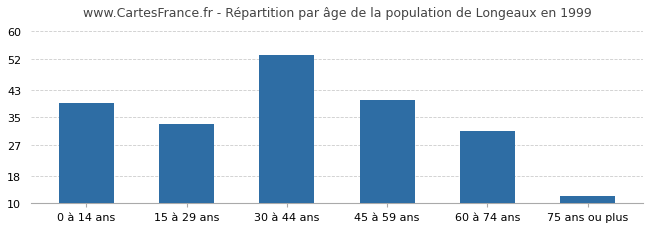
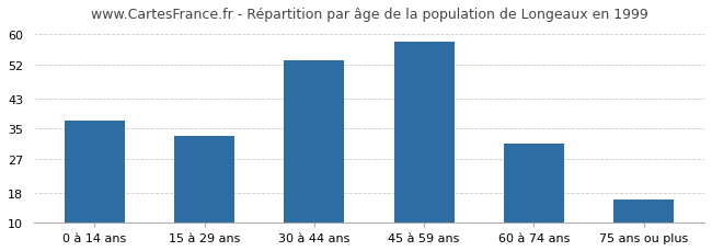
0 à 14 ans: 39 -> 37
45 à 59 ans: 40 -> 58
75 ans ou plus: 12 -> 16
